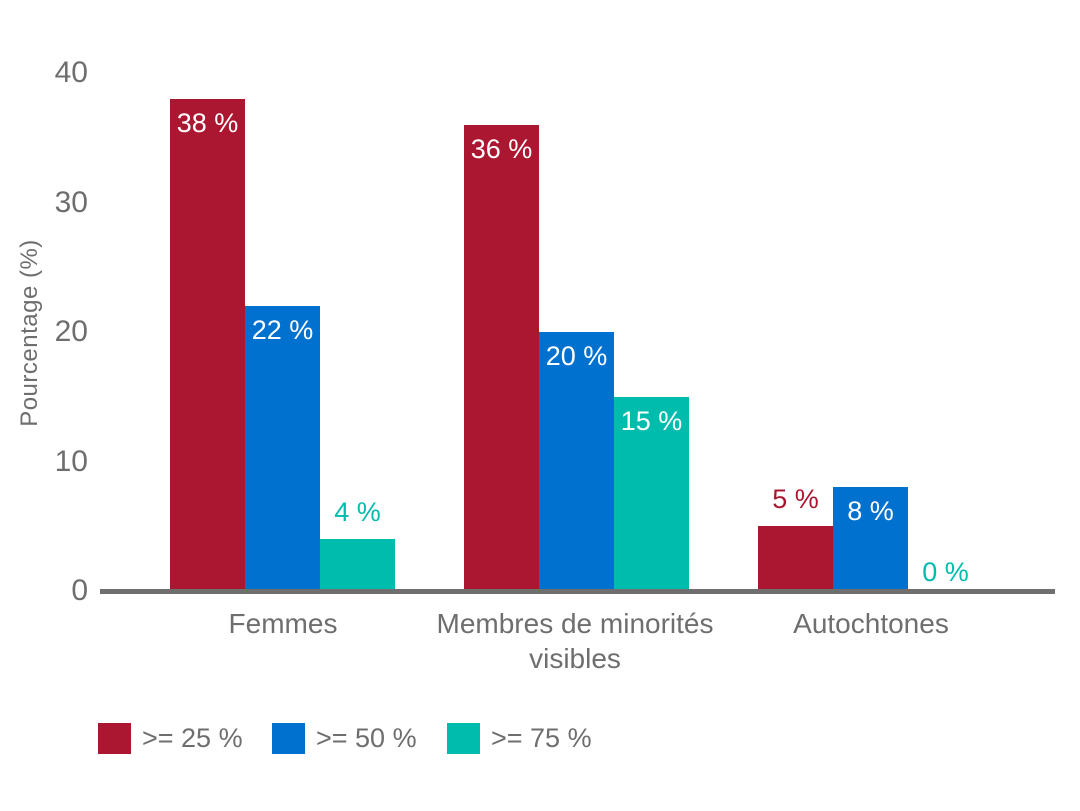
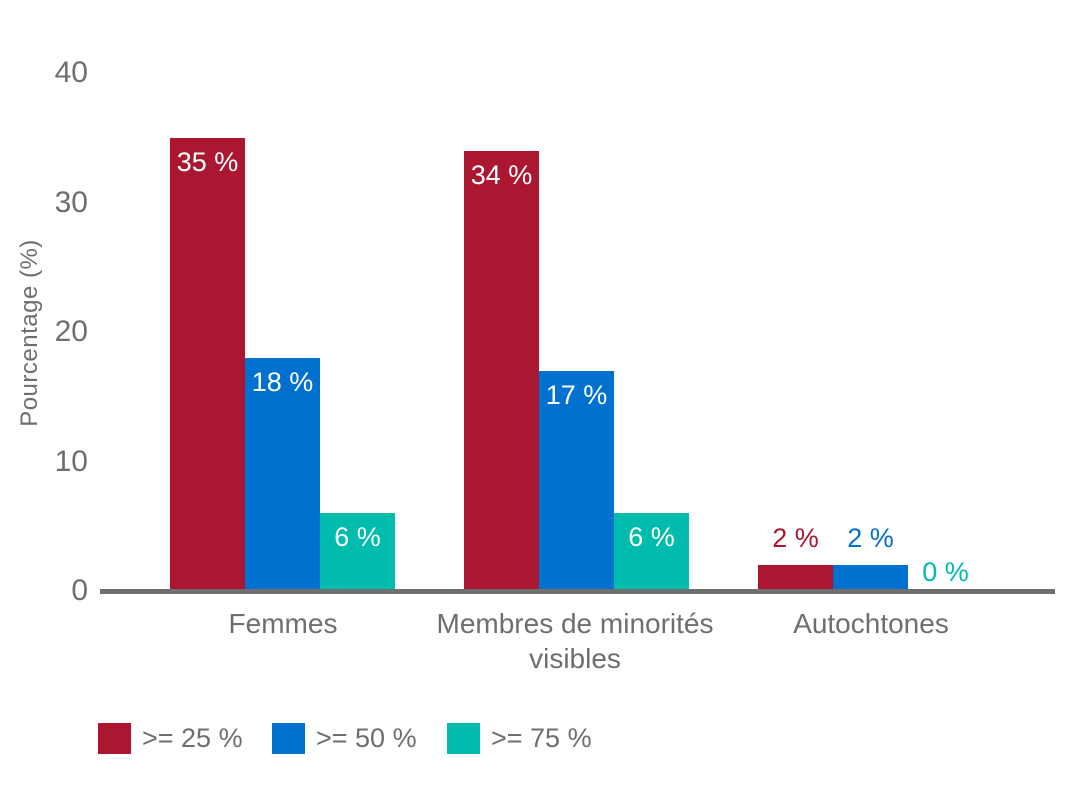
>= 25 %/Femmes: 38 -> 35
>= 50 %/Femmes: 22 -> 18
>= 75 %/Femmes: 4 -> 6
>= 25 %/Membres de minorités visibles: 36 -> 34
>= 50 %/Membres de minorités visibles: 20 -> 17
>= 75 %/Membres de minorités visibles: 15 -> 6
>= 25 %/Autochtones: 5 -> 2
>= 50 %/Autochtones: 8 -> 2
